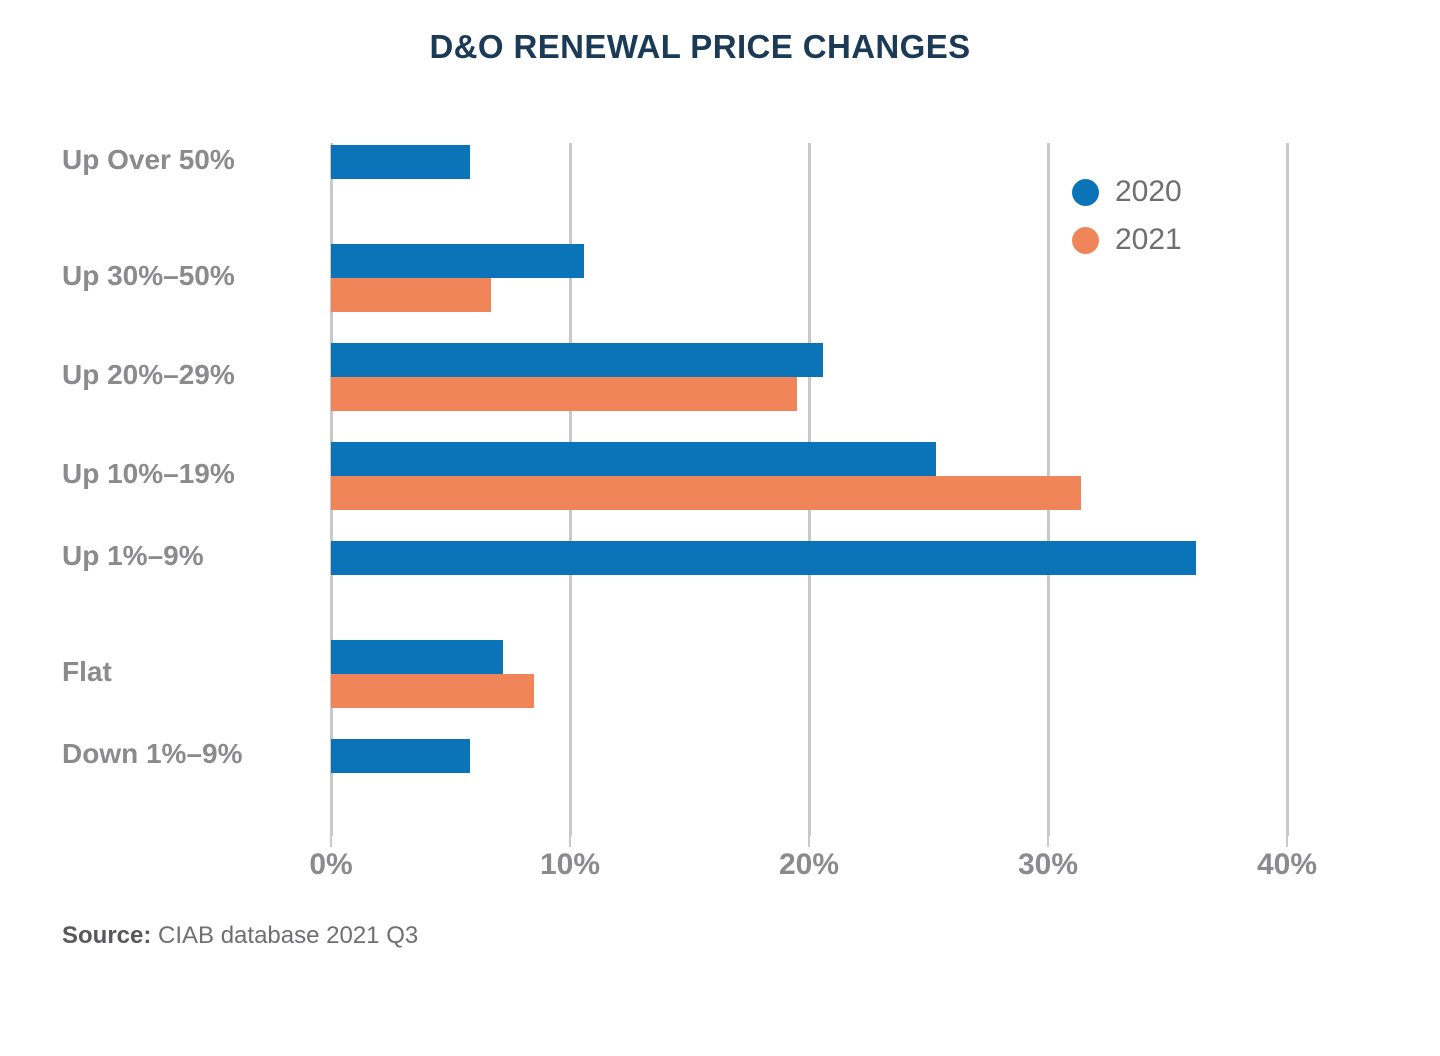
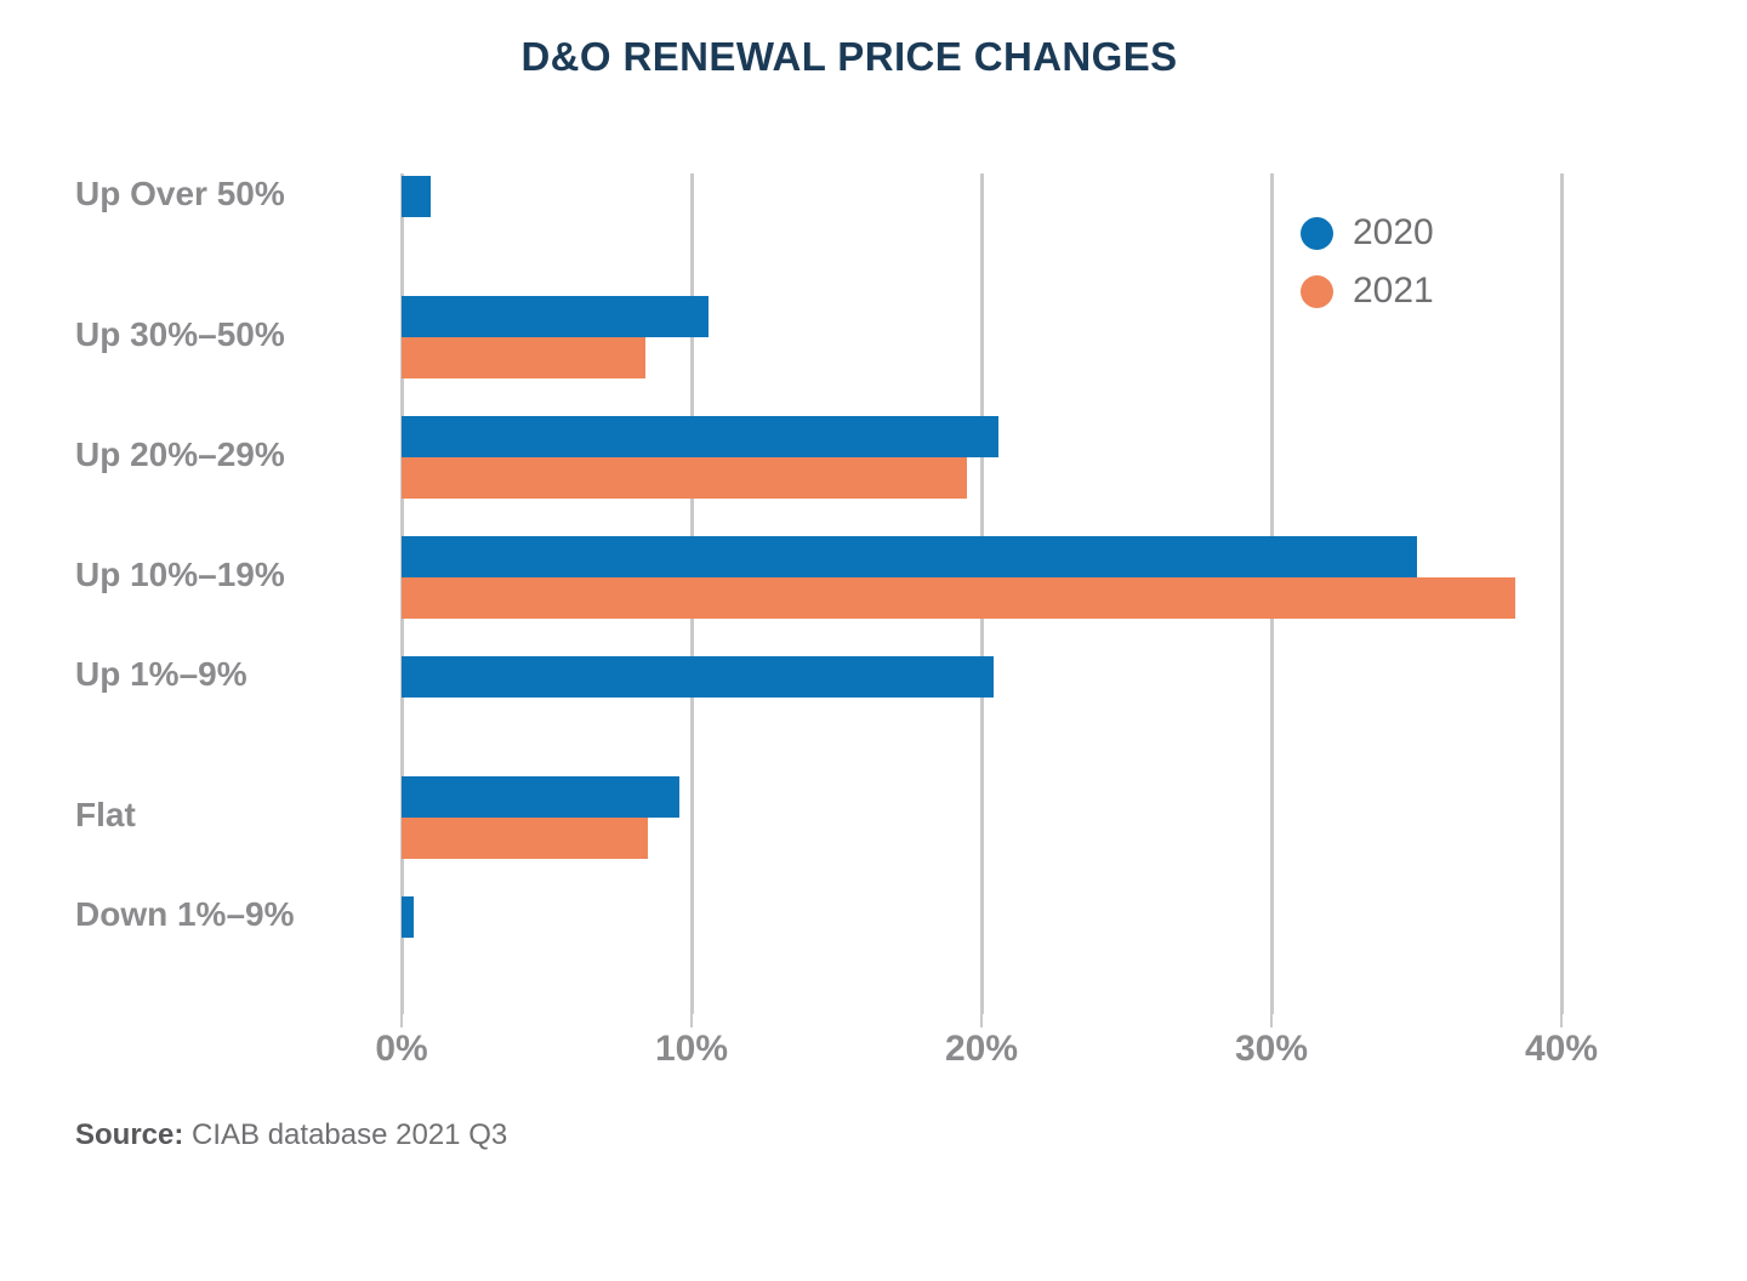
2020/Up Over 50%: 5.8% -> 1.0%
2021/Up 30%–50%: 6.7% -> 8.4%
2020/Up 10%–19%: 25.3% -> 35.0%
2021/Up 10%–19%: 31.4% -> 38.4%
2020/Up 1%–9%: 36.2% -> 20.4%
2020/Flat: 7.2% -> 9.6%
2020/Down 1%–9%: 5.8% -> 0.4%
